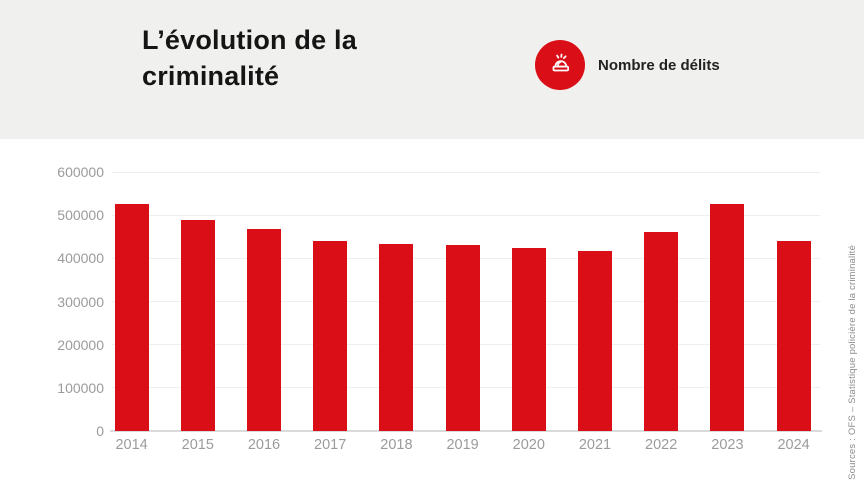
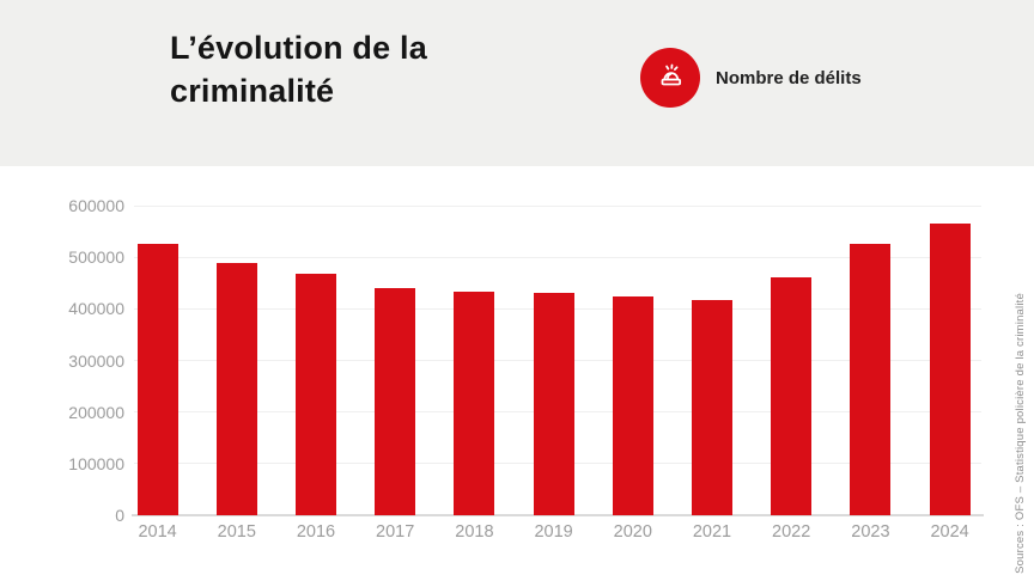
2024: 440000 -> 570000
